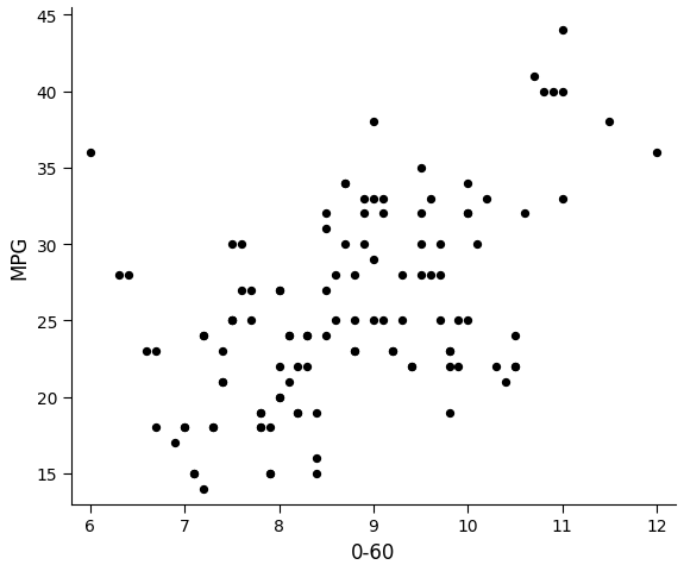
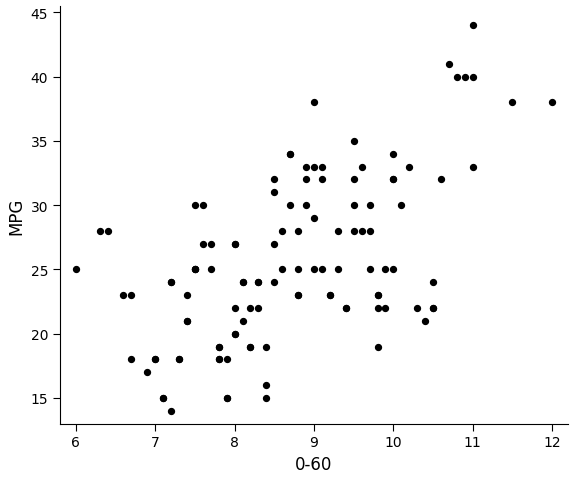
6: 36 -> 25
12: 36 -> 38
